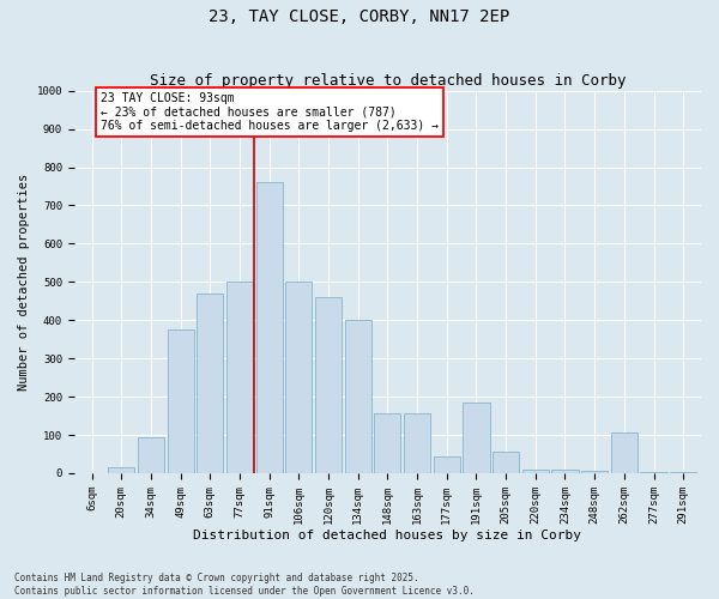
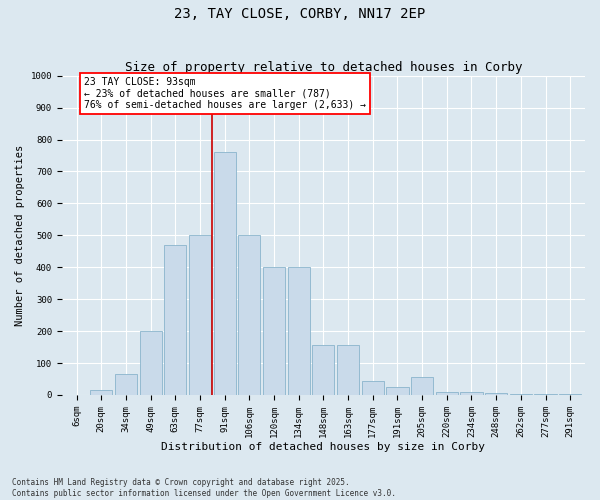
34sqm: 95 -> 65
49sqm: 375 -> 200
120sqm: 460 -> 400
191sqm: 185 -> 25
262sqm: 105 -> 2
